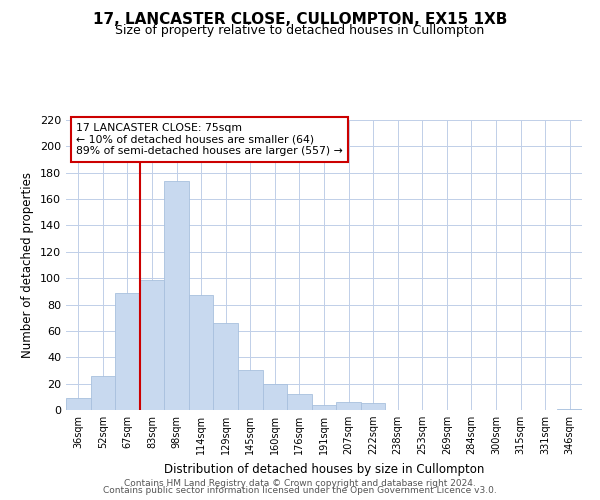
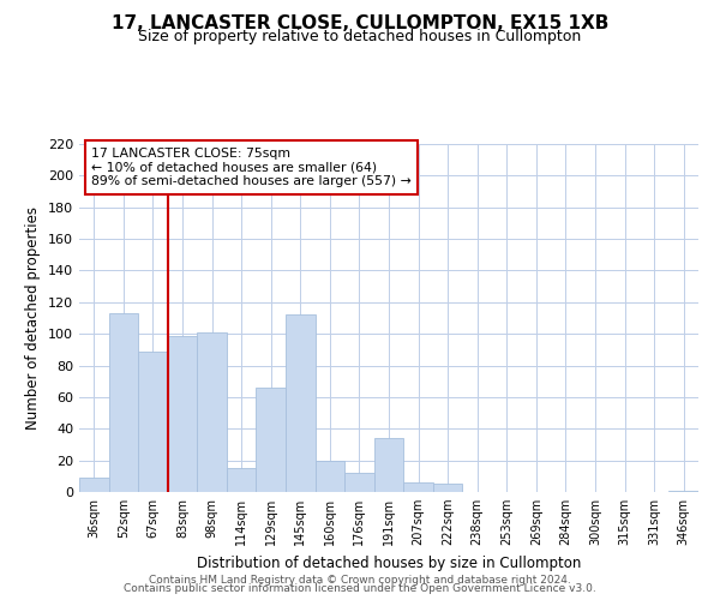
52sqm: 26 -> 113
98sqm: 174 -> 101
114sqm: 87 -> 15
145sqm: 30 -> 112
191sqm: 4 -> 34
